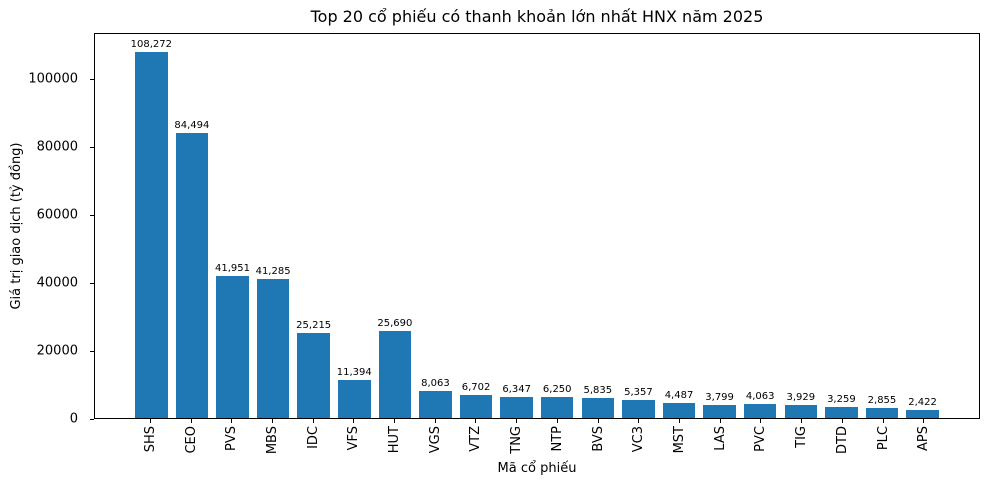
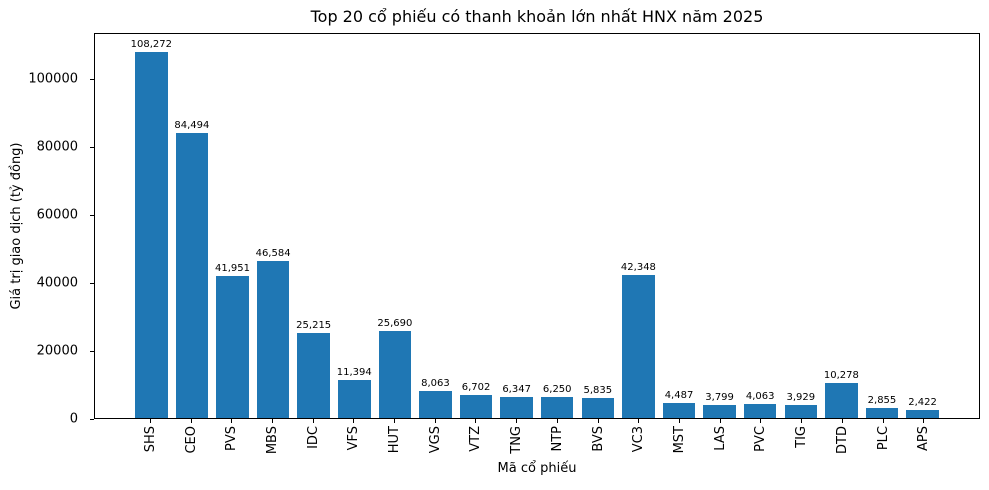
MBS: 41,285 -> 46,584
VC3: 5,357 -> 42,348
DTD: 3,259 -> 10,278
